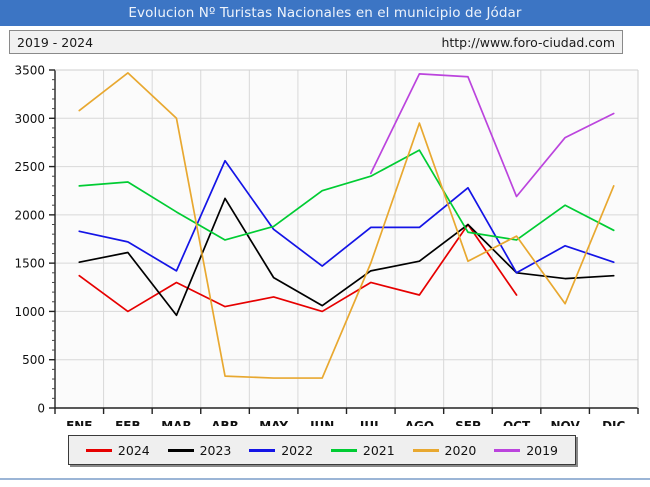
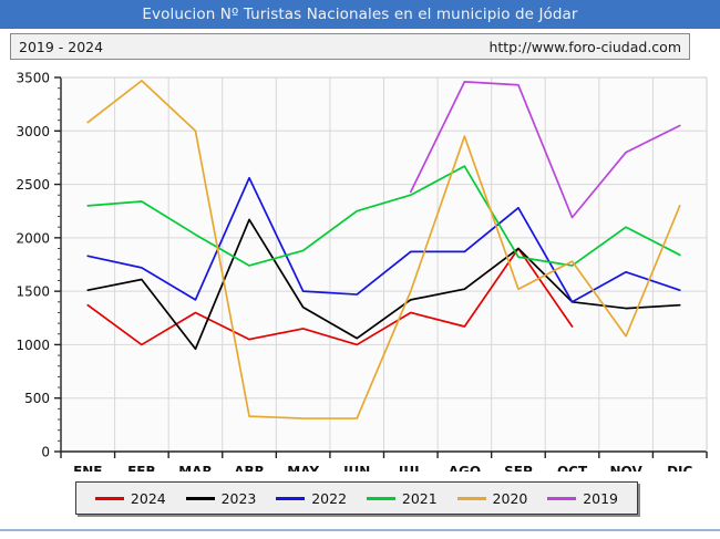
2022/MAY: 1800 -> 1500
